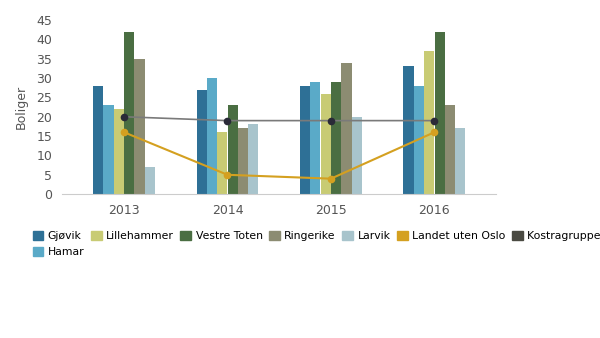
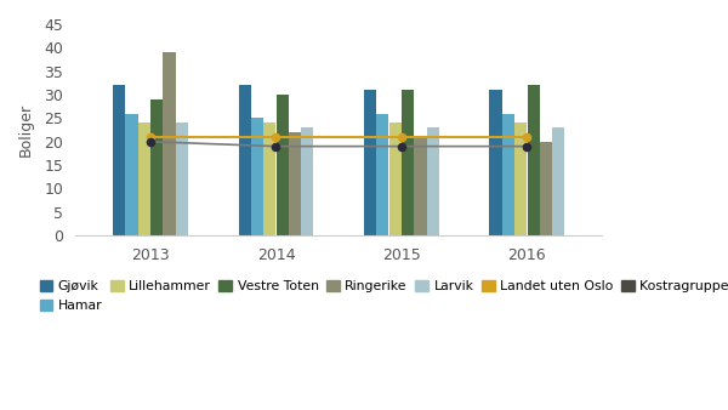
Gjøvik/2013: 28 -> 32
Hamar/2013: 23 -> 26
Lillehammer/2013: 22 -> 24
Landet uten Oslo/2013: 16 -> 21
Vestre Toten/2013: 42 -> 29
Ringerike/2013: 35 -> 39
Larvik/2013: 7 -> 24
Gjøvik/2014: 27 -> 32
Hamar/2014: 30 -> 25
Lillehammer/2014: 16 -> 24
Landet uten Oslo/2014: 5 -> 21
Vestre Toten/2014: 23 -> 30
Ringerike/2014: 17 -> 22
Larvik/2014: 18 -> 23
Gjøvik/2015: 28 -> 31
Hamar/2015: 29 -> 26
Lillehammer/2015: 26 -> 24
Landet uten Oslo/2015: 4 -> 21
Vestre Toten/2015: 29 -> 31
Ringerike/2015: 34 -> 21
Larvik/2015: 20 -> 23
Gjøvik/2016: 33 -> 31
Hamar/2016: 28 -> 26
Lillehammer/2016: 37 -> 24
Landet uten Oslo/2016: 16 -> 21
Vestre Toten/2016: 42 -> 32
Ringerike/2016: 23 -> 20
Larvik/2016: 17 -> 23
